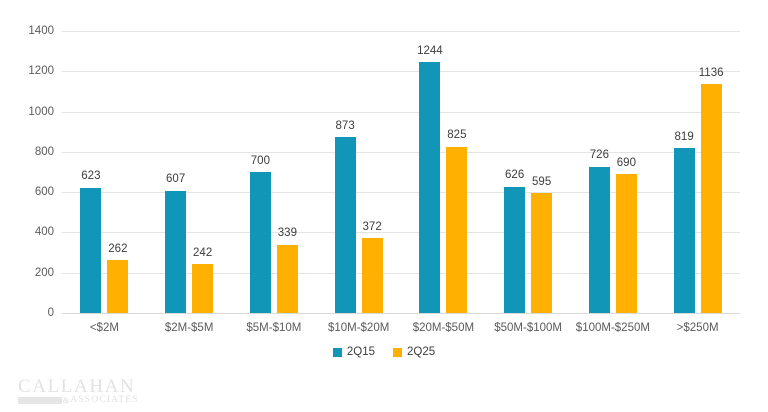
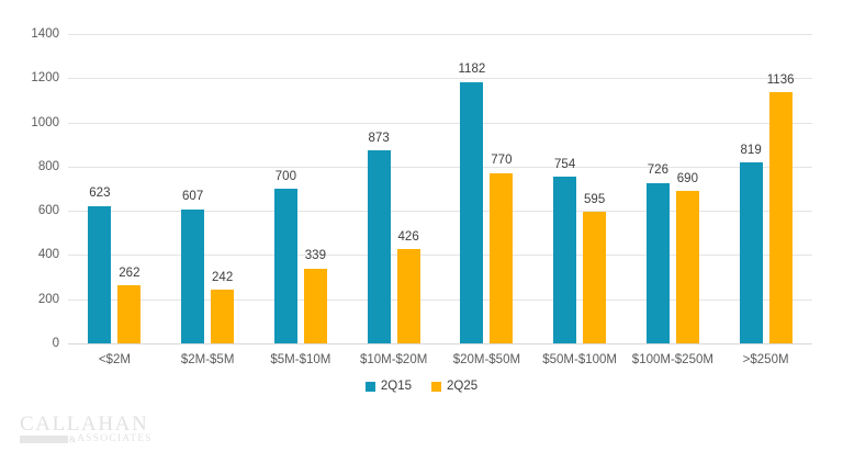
2Q25/$10M-$20M: 372 -> 426
2Q15/$20M-$50M: 1244 -> 1182
2Q25/$20M-$50M: 825 -> 770
2Q15/$50M-$100M: 626 -> 754
